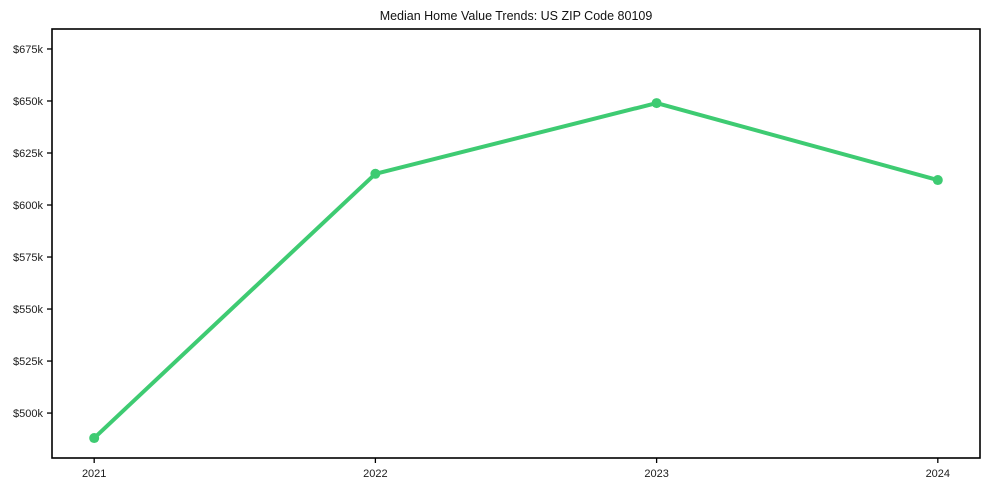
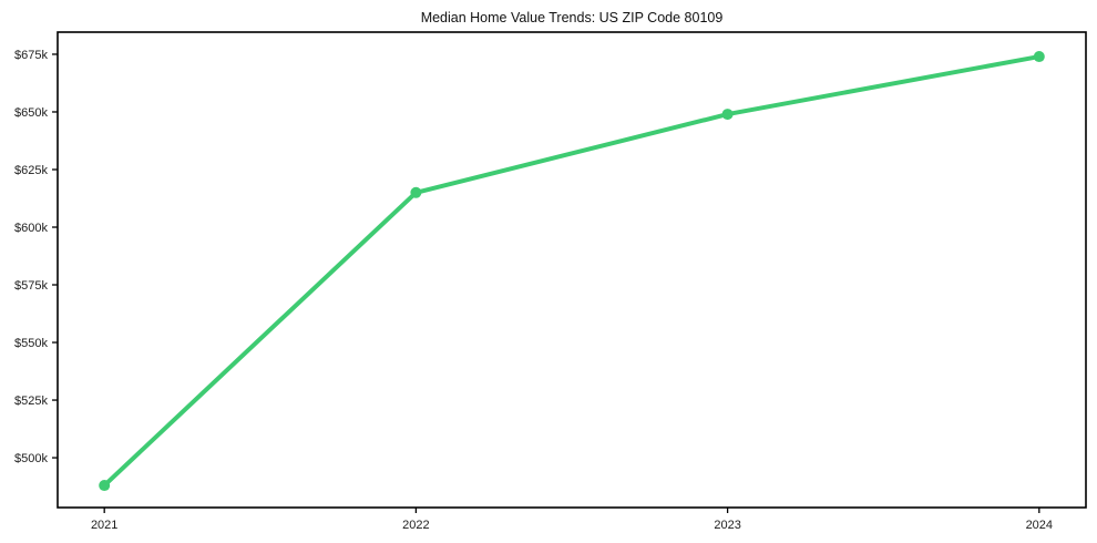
2024: $612k -> $674k
